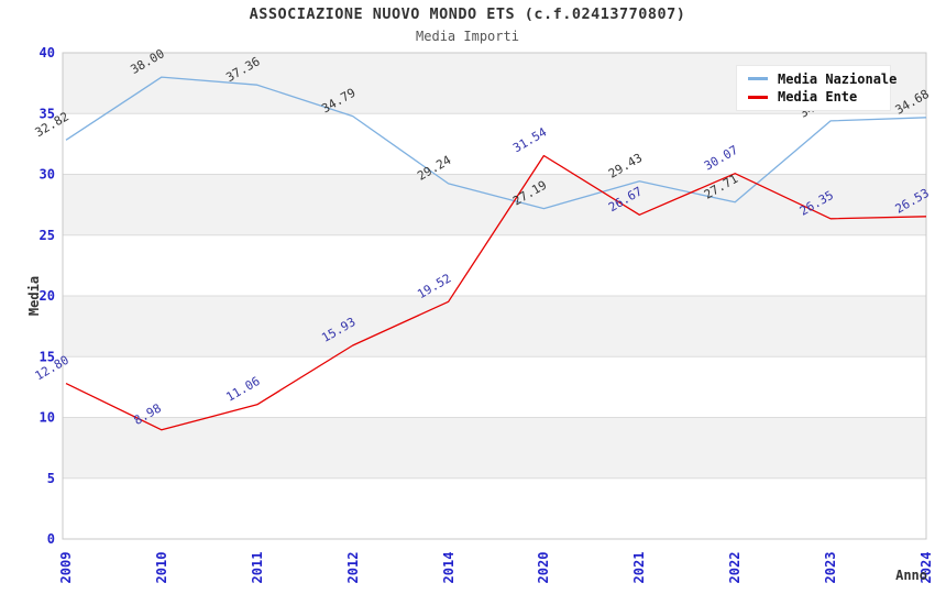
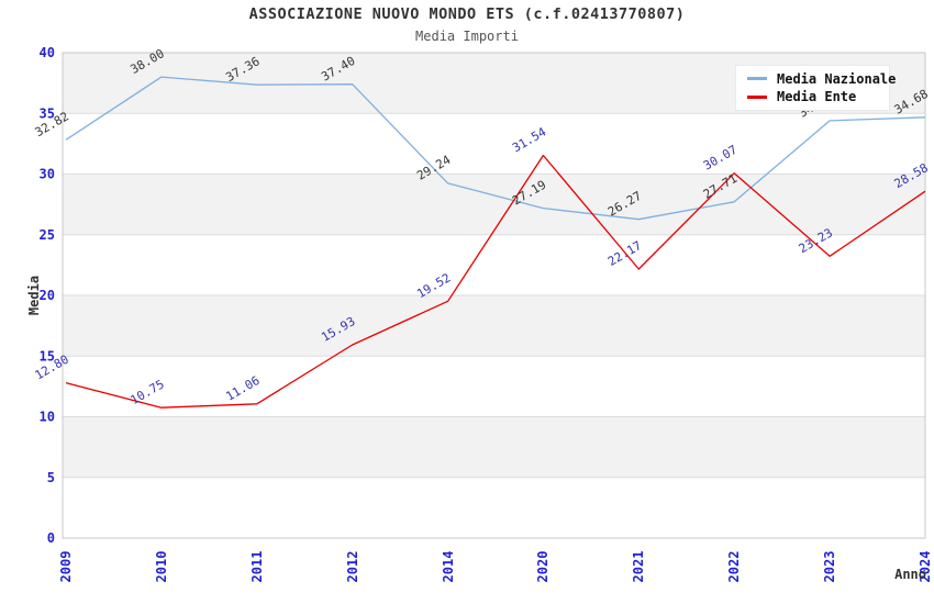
Media Ente/2010: 8.98 -> 10.75
Media Nazionale/2012: 34.79 -> 37.40
Media Nazionale/2021: 29.43 -> 26.27
Media Ente/2021: 26.67 -> 22.17
Media Ente/2023: 26.35 -> 23.23
Media Ente/2024: 26.53 -> 28.58
